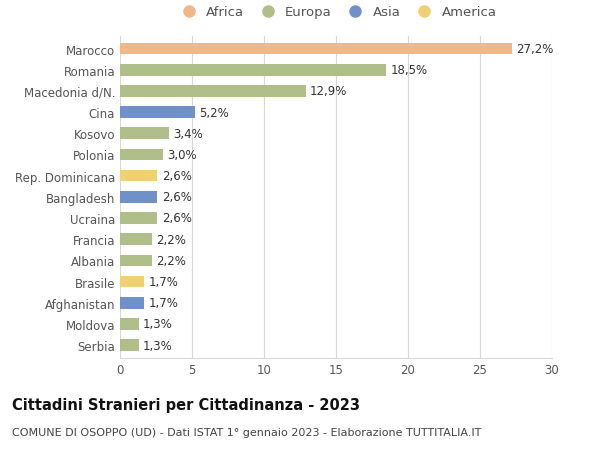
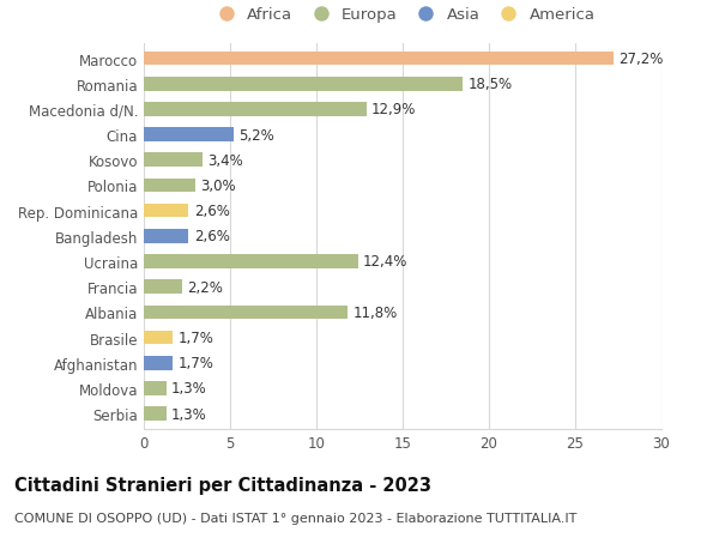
Ucraina: 2,6% -> 12,4%
Albania: 2,2% -> 11,8%
